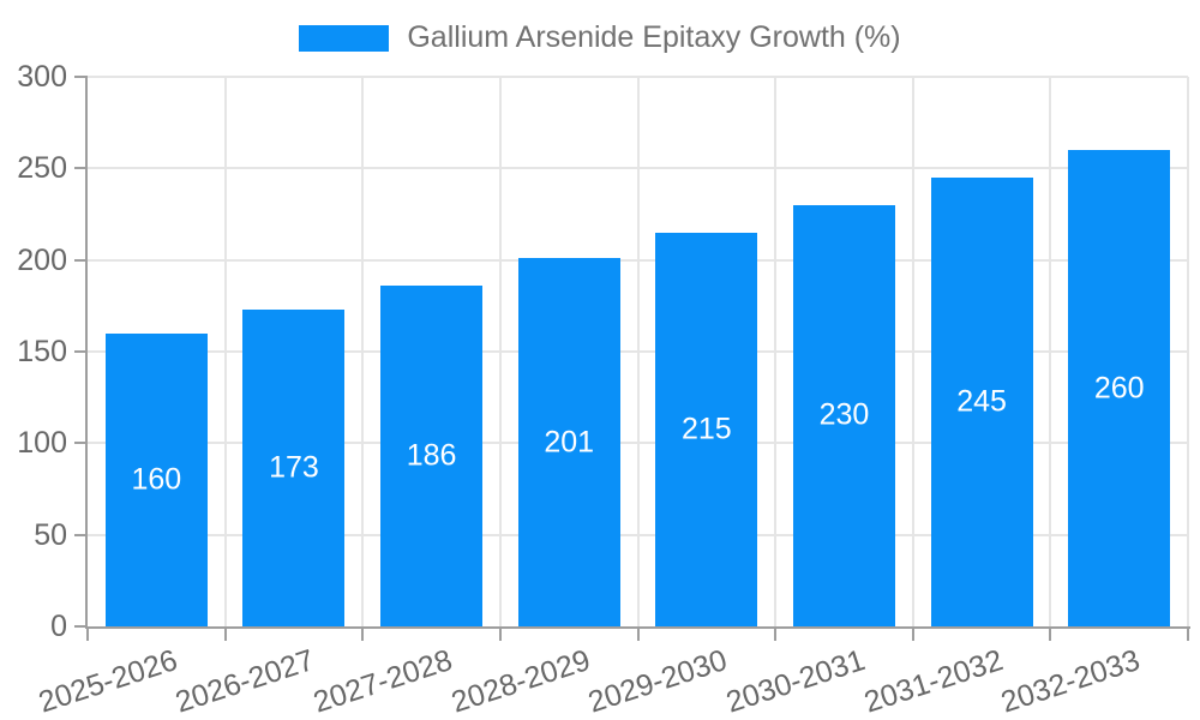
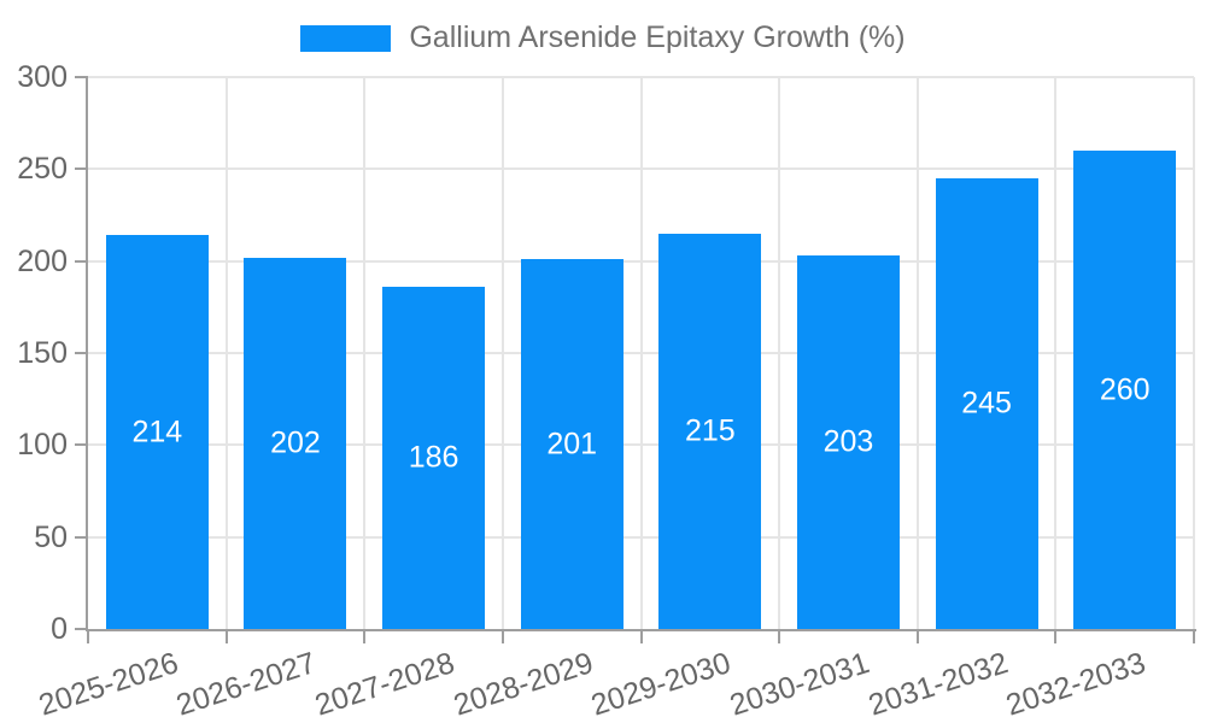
2025-2026: 160 -> 214
2026-2027: 173 -> 202
2030-2031: 230 -> 203
